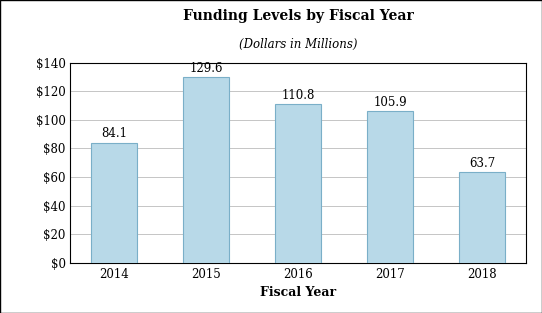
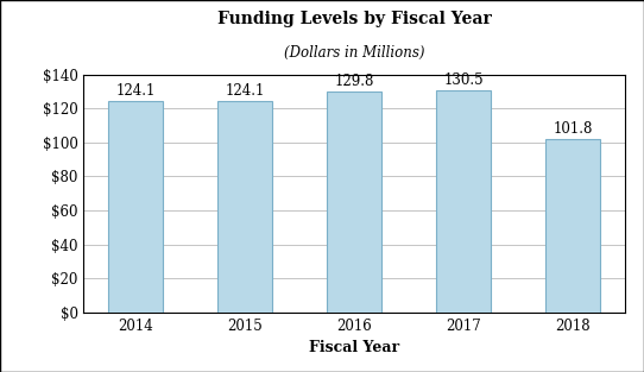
2014: 84.1 -> 124.1
2015: 129.6 -> 124.1
2016: 110.8 -> 129.8
2017: 105.9 -> 130.5
2018: 63.7 -> 101.8
